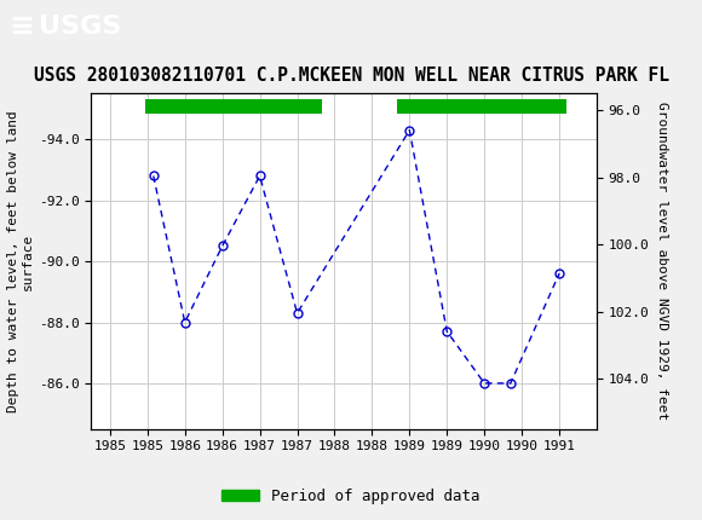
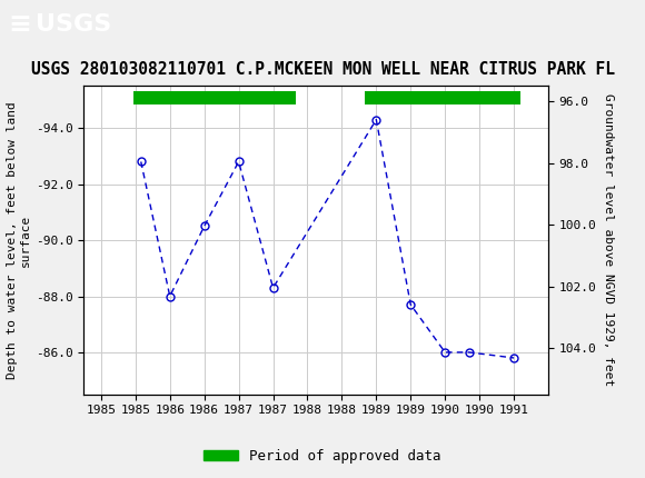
1991: -89.6 -> -85.8
